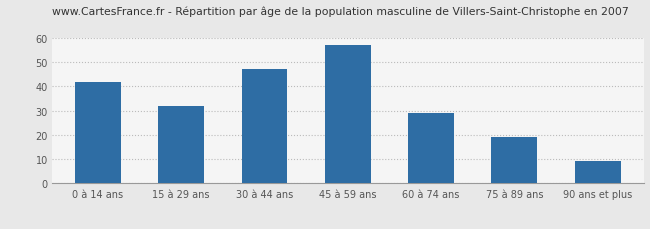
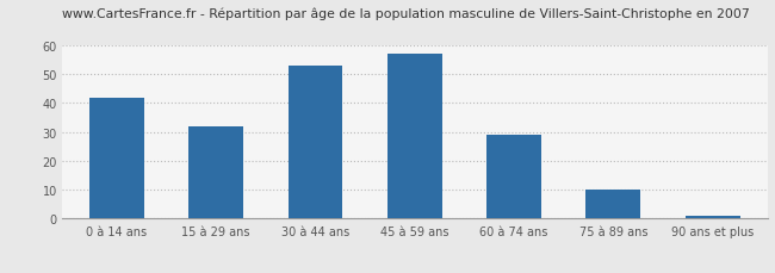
30 à 44 ans: 47 -> 53
75 à 89 ans: 19 -> 10
90 ans et plus: 9 -> 1
